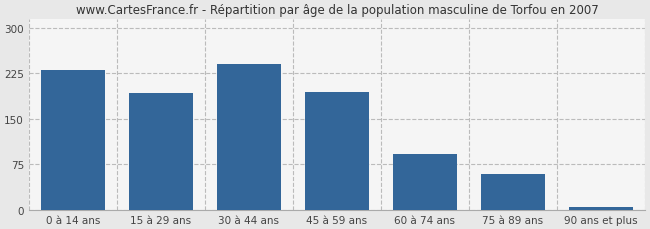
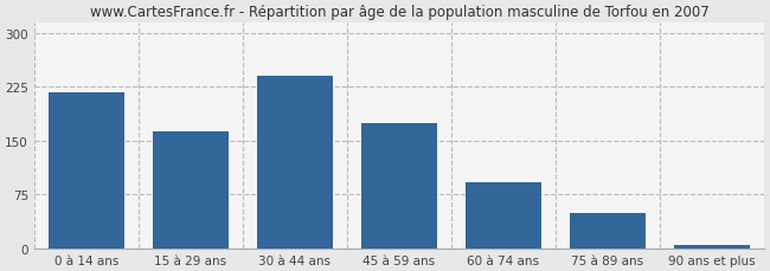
0 à 14 ans: 230 -> 218
15 à 29 ans: 192 -> 163
45 à 59 ans: 194 -> 175
75 à 89 ans: 60 -> 50
